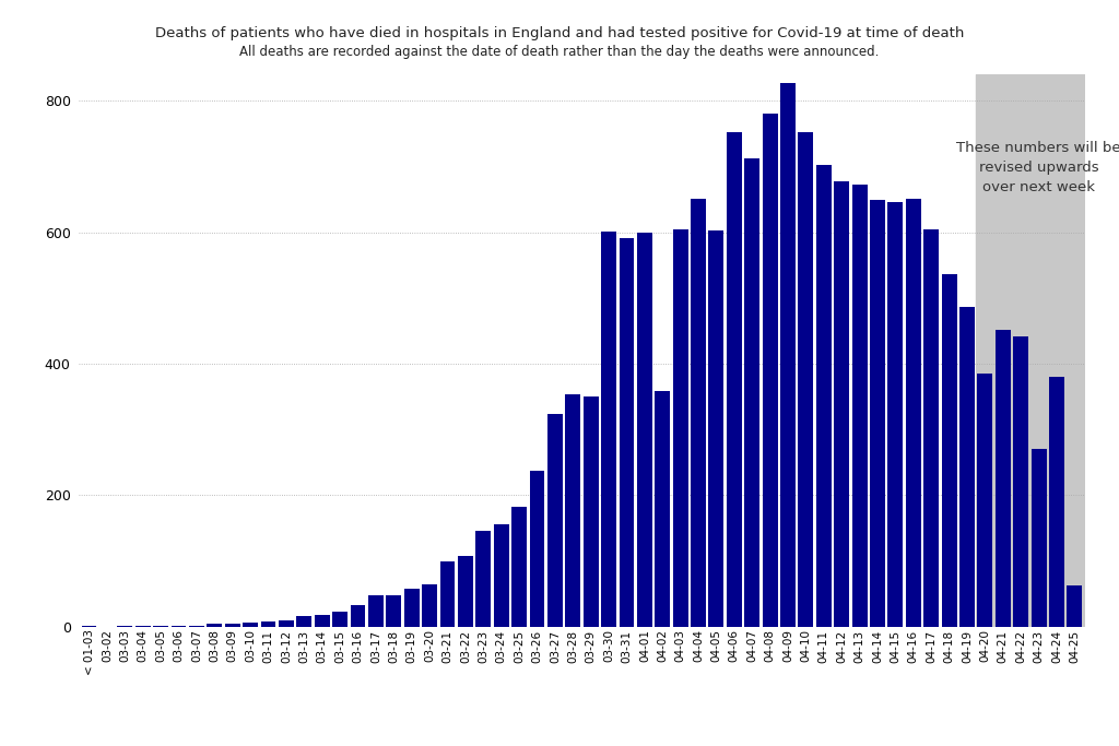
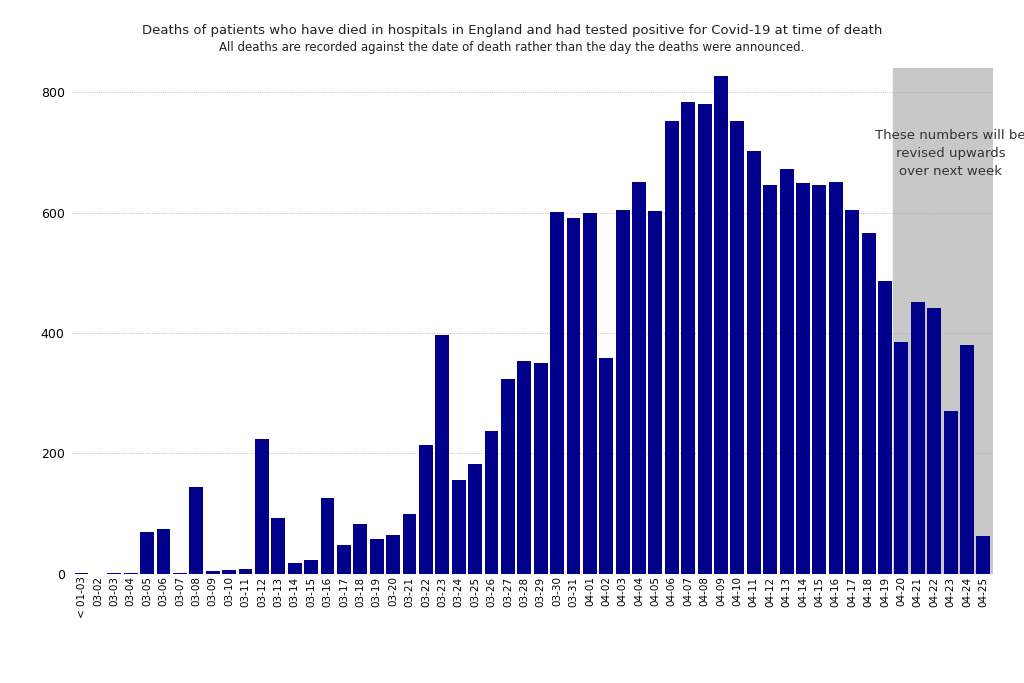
03-05: 1 -> 70
03-06: 2 -> 74
03-08: 4 -> 144
03-12: 10 -> 224
03-13: 16 -> 92
03-16: 32 -> 126
03-18: 48 -> 82
03-22: 108 -> 214
03-23: 145 -> 396
04-07: 712 -> 784
04-12: 678 -> 646
04-18: 536 -> 566
